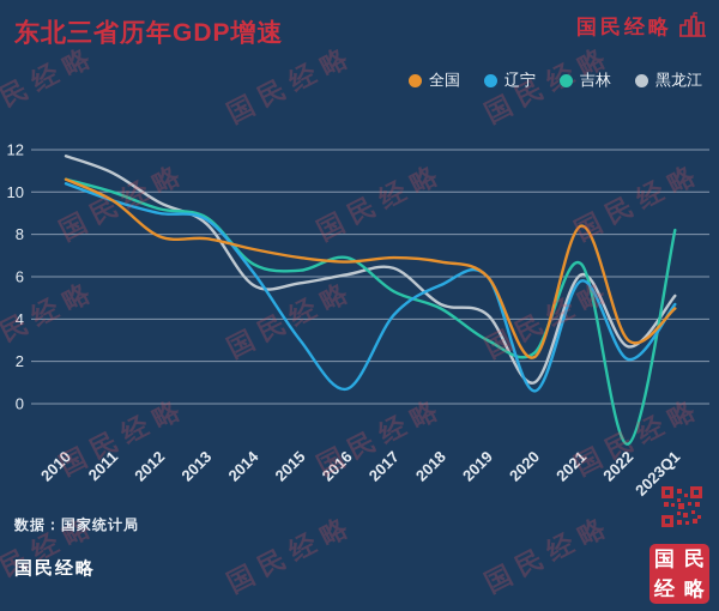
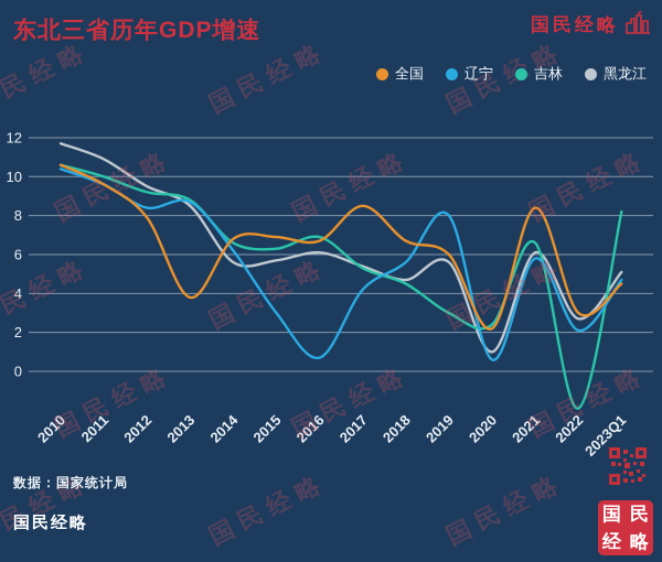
辽宁/2012: 9.0 -> 8.4
全国/2013: 7.8 -> 3.8
全国/2014: 7.3 -> 6.8
全国/2017: 6.9 -> 8.5
黑龙江/2017: 6.4 -> 5.4
辽宁/2019: 6.0 -> 8.0
黑龙江/2019: 4.2 -> 5.6
